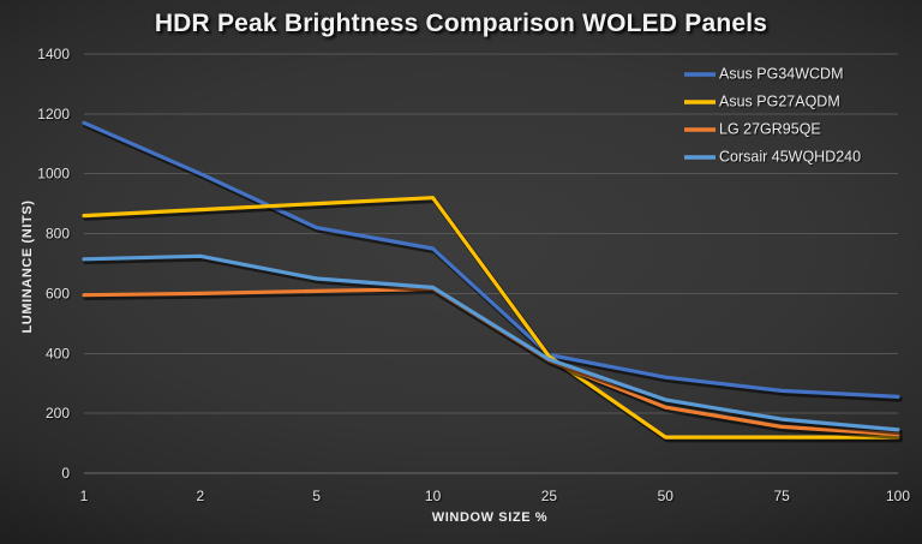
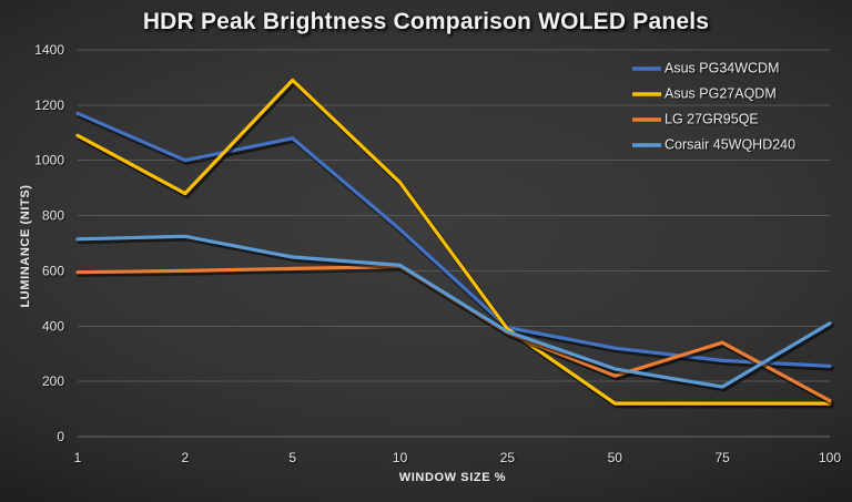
Asus PG27AQDM/1: 860 -> 1090
Asus PG34WCDM/5: 820 -> 1080
Asus PG27AQDM/5: 900 -> 1290
LG 27GR95QE/75: 160 -> 340
Corsair 45WQHD240/100: 140 -> 410
